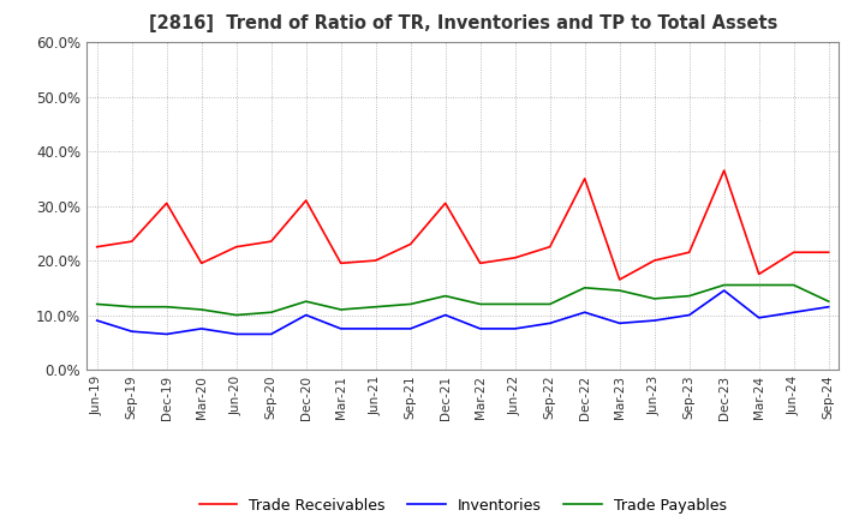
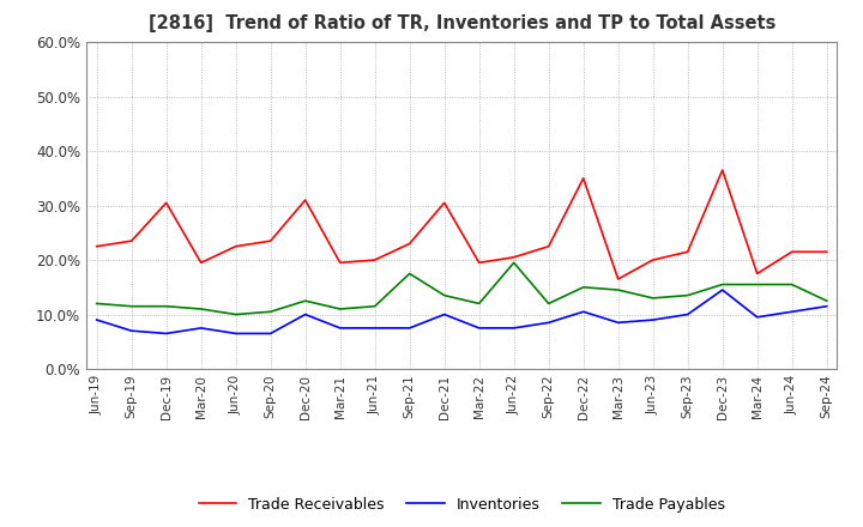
Trade Payables/Sep-21: 12.0% -> 17.5%
Trade Payables/Jun-22: 12.0% -> 19.5%
